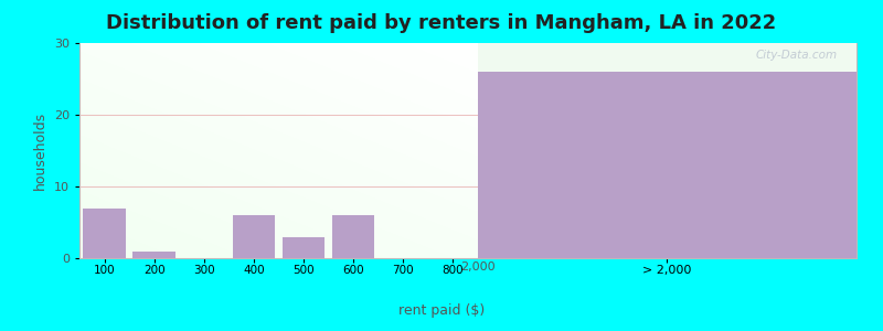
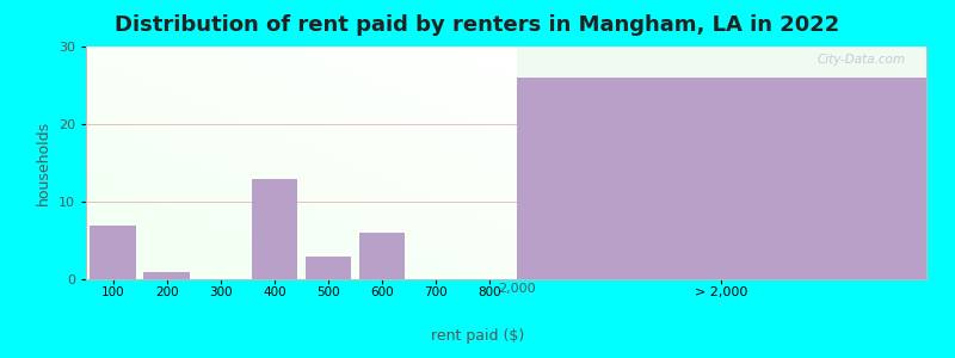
400: 6 -> 13
